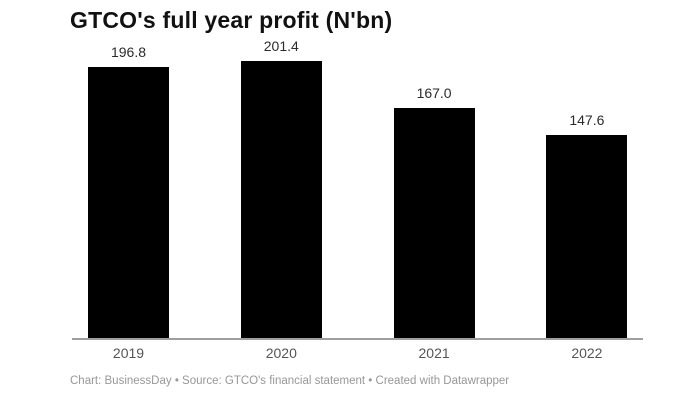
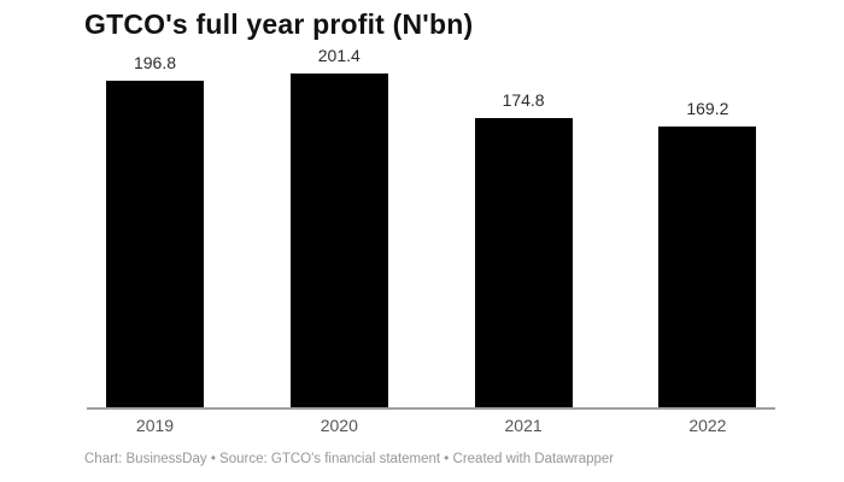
2021: 167.0 -> 174.8
2022: 147.6 -> 169.2
